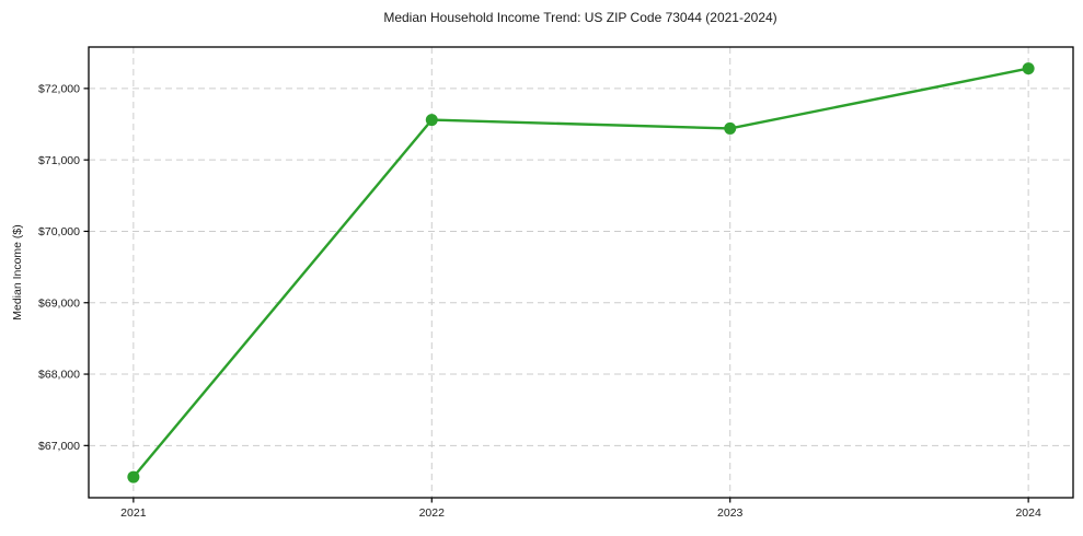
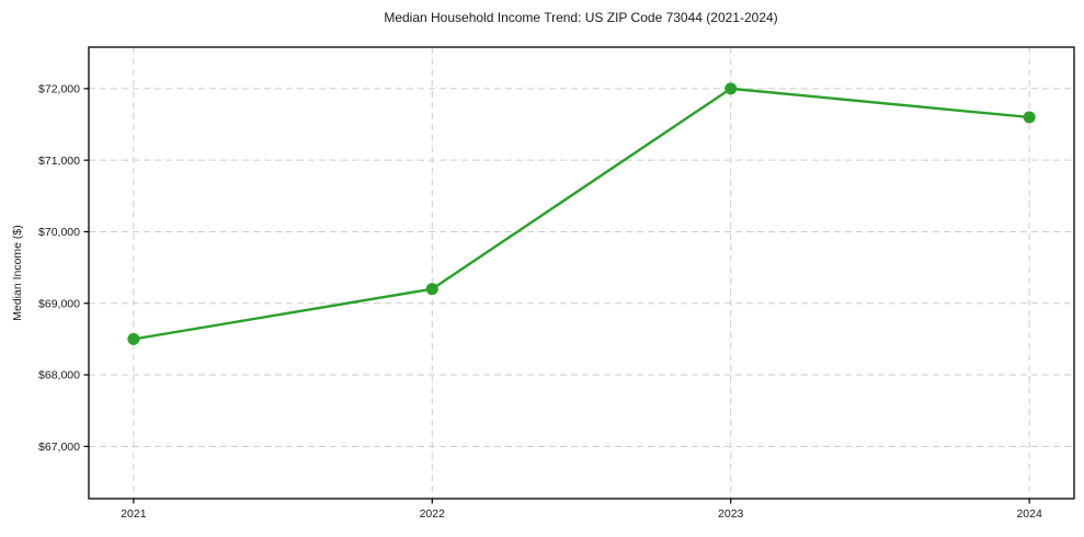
2021: $66600 -> $68500
2022: $71600 -> $69200
2023: $71400 -> $72000
2024: $72300 -> $71600
